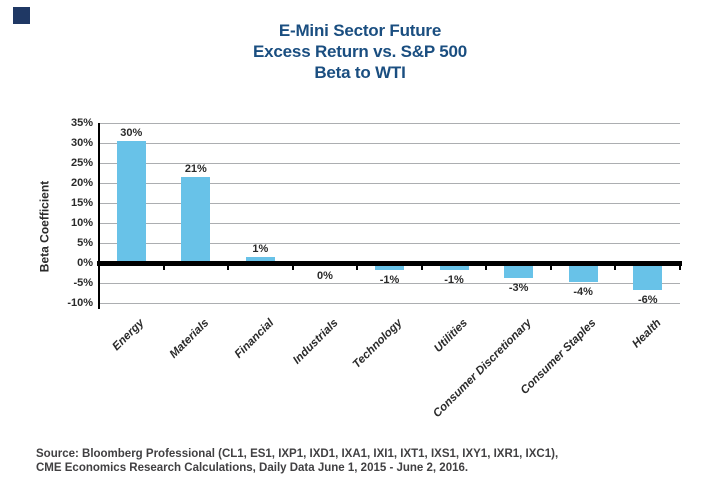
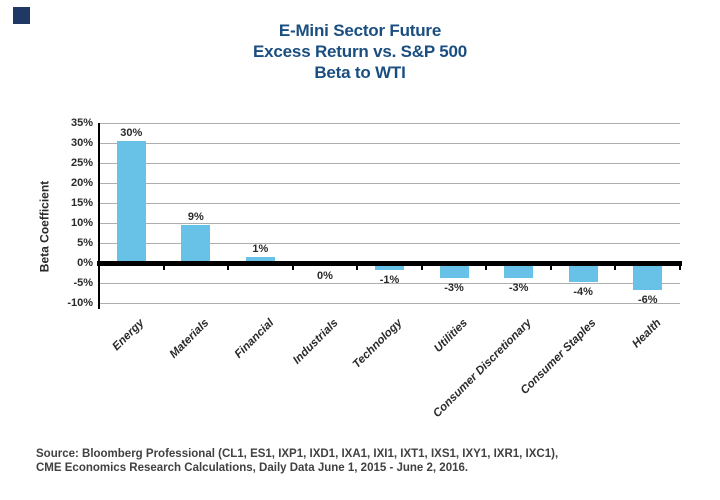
Materials: 21% -> 9%
Utilities: -1% -> -3%
